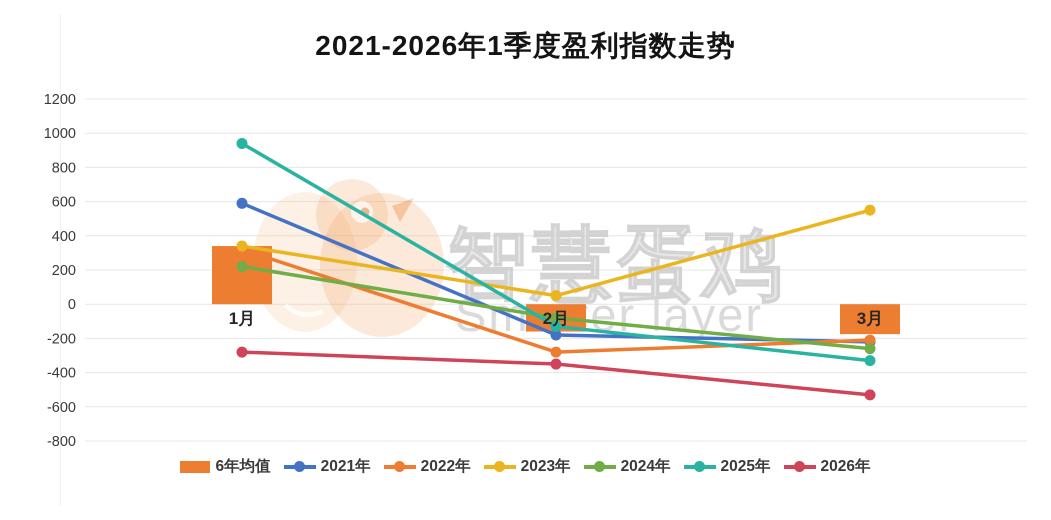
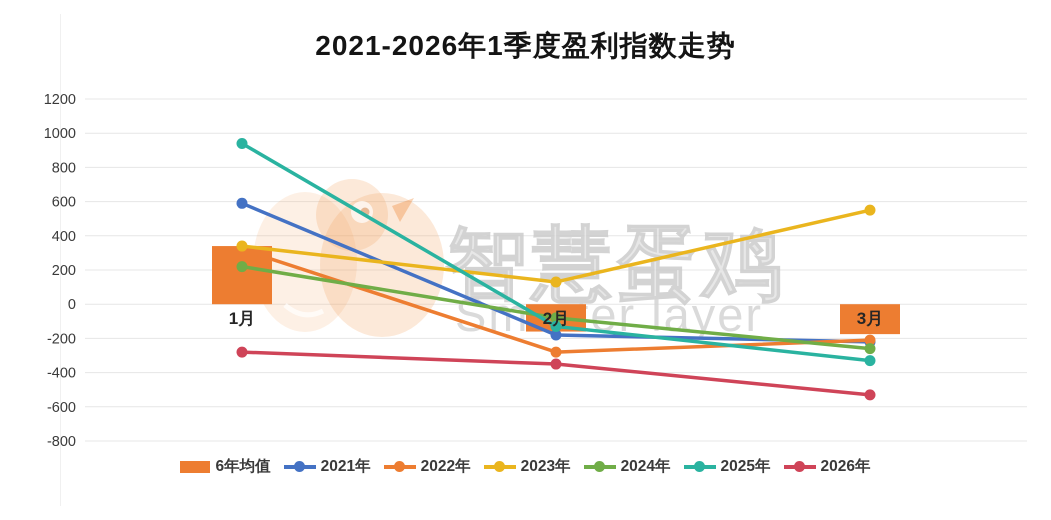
2023年/2月: 50 -> 130
